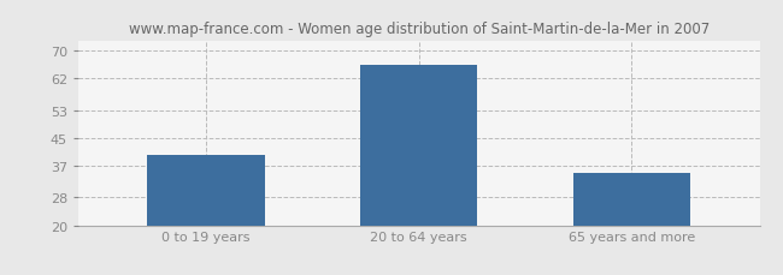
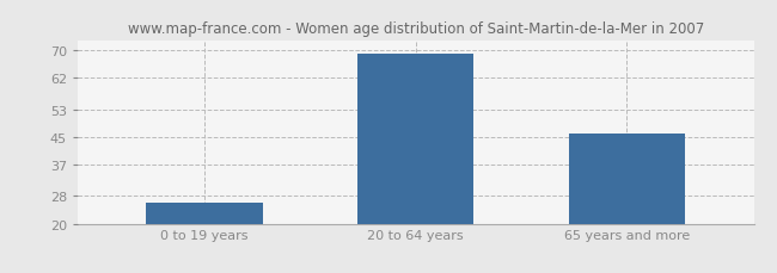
0 to 19 years: 40 -> 26
20 to 64 years: 66 -> 69
65 years and more: 35 -> 46
